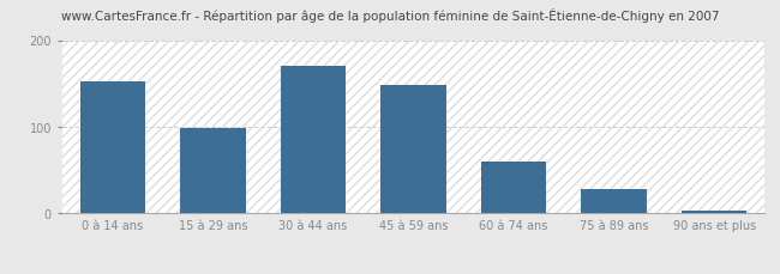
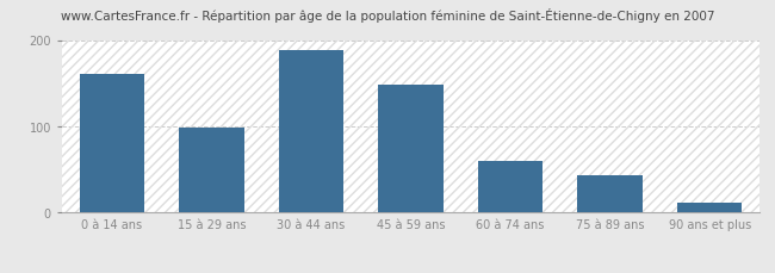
0 à 14 ans: 152 -> 160
30 à 44 ans: 170 -> 188
75 à 89 ans: 28 -> 44
90 ans et plus: 4 -> 12
